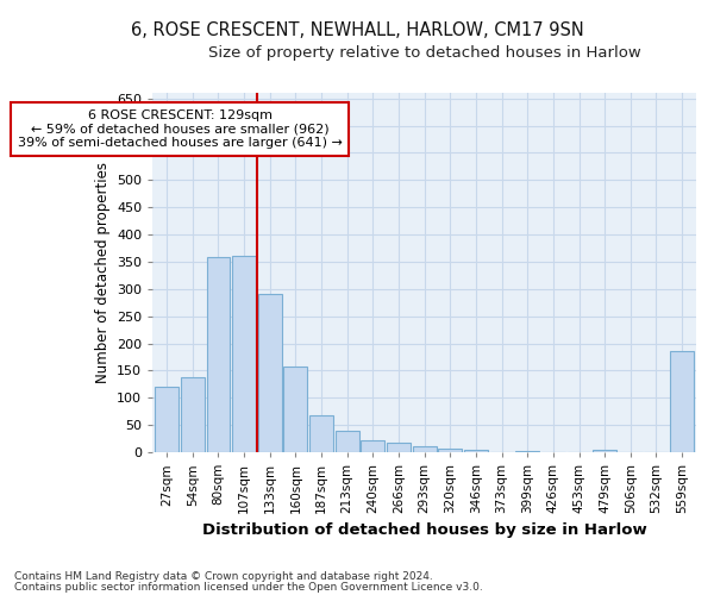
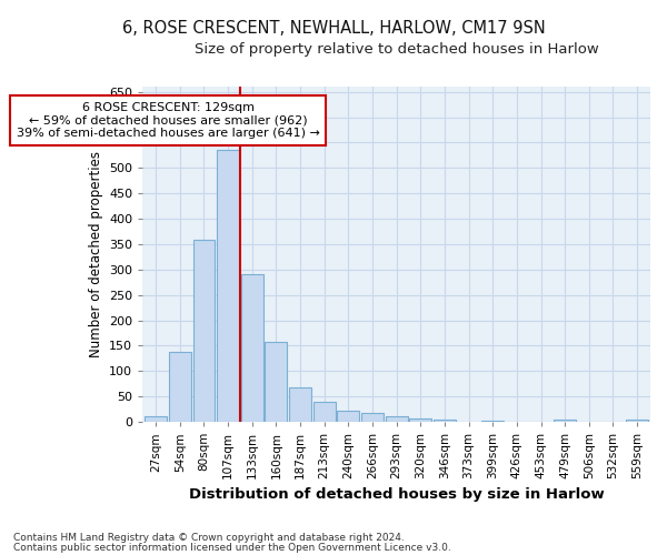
27sqm: 120 -> 11
107sqm: 360 -> 536
559sqm: 185 -> 4
